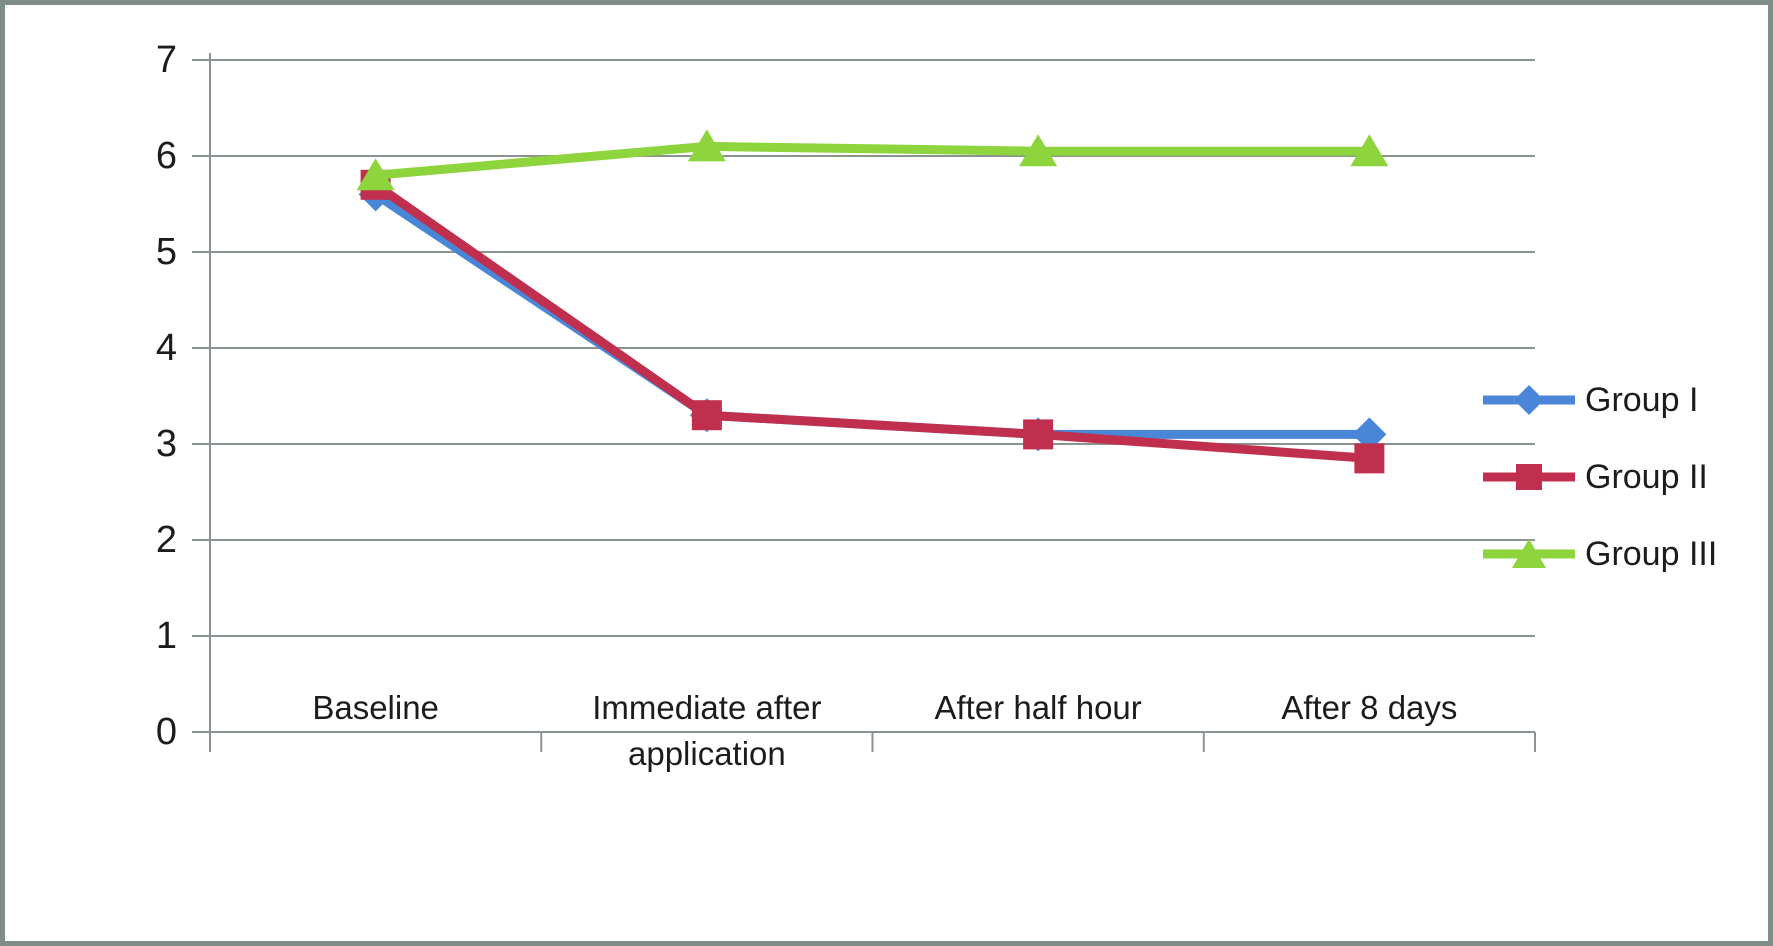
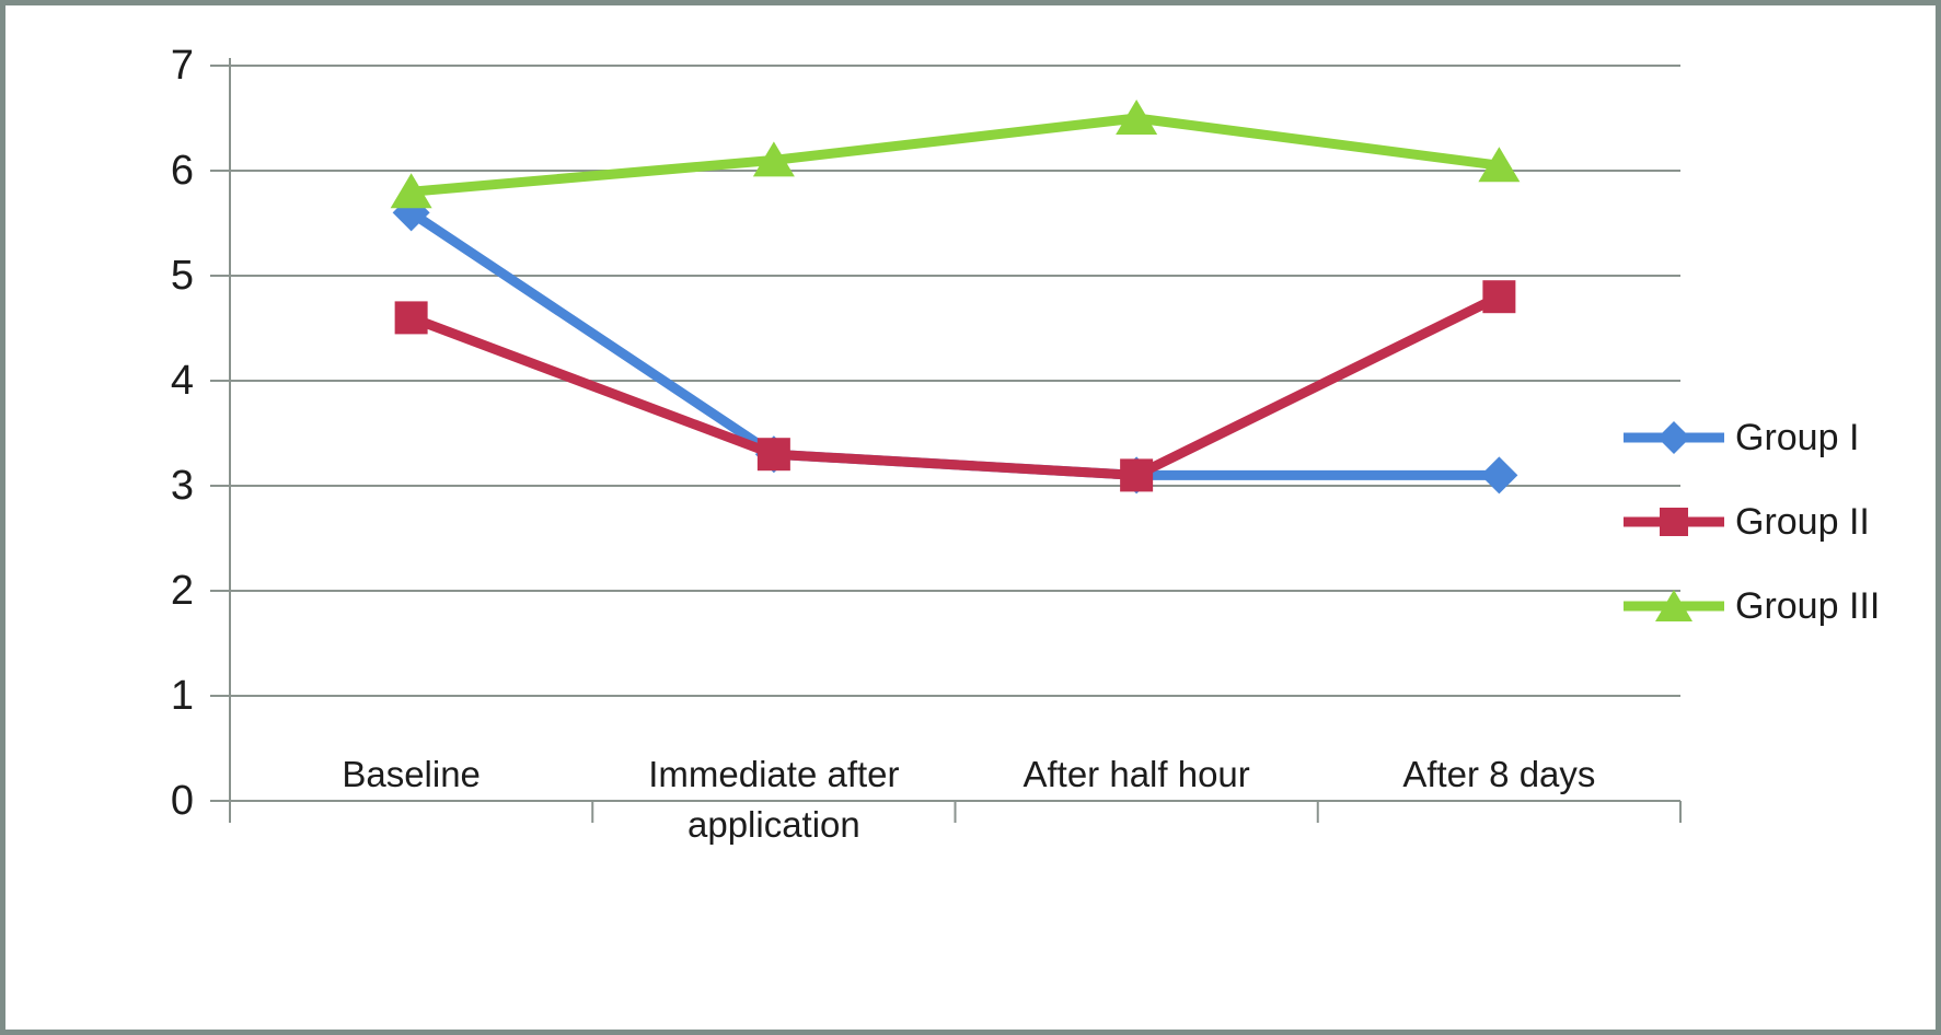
Group II/Baseline: 5.7 -> 4.6
Group III/After half hour: 6.0 -> 6.5
Group II/After 8 days: 2.9 -> 4.8
